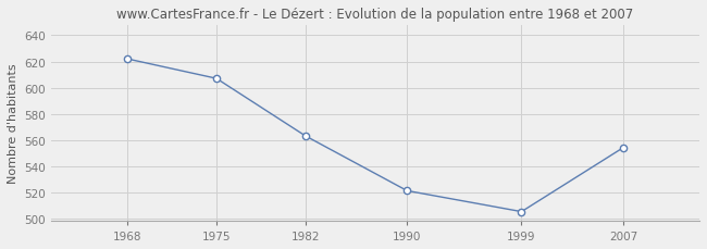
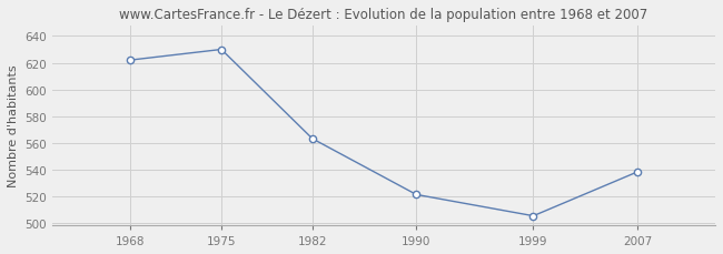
1975: 607 -> 630
2007: 554 -> 538
